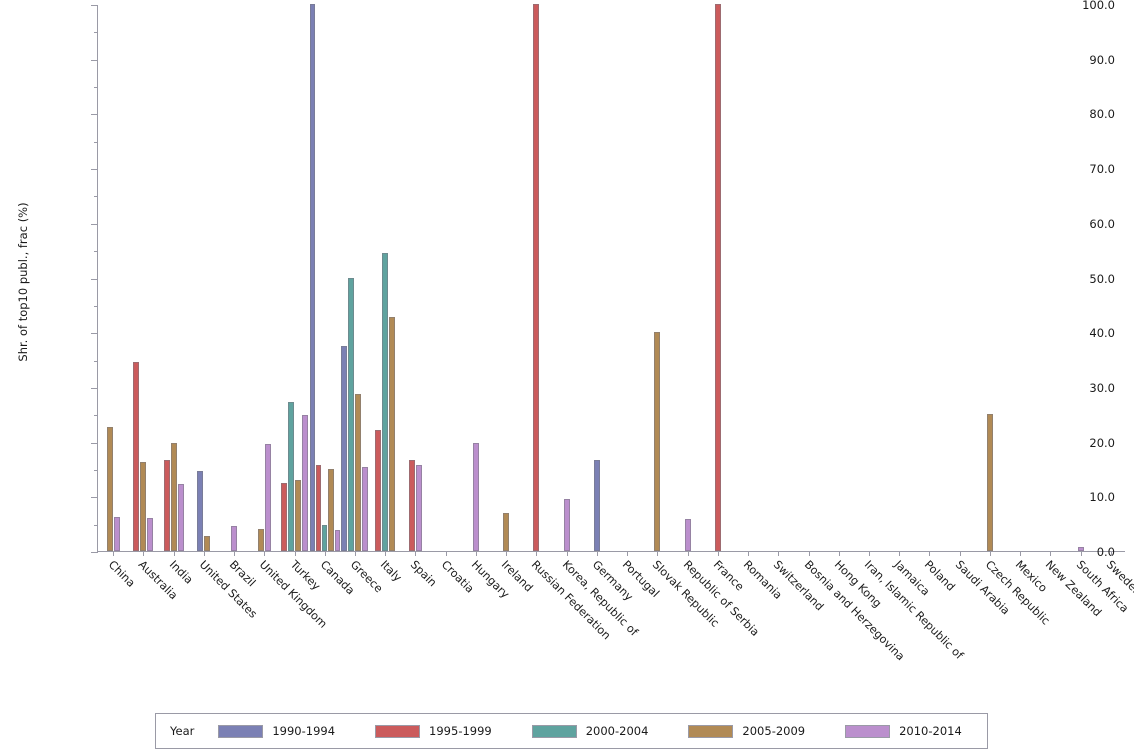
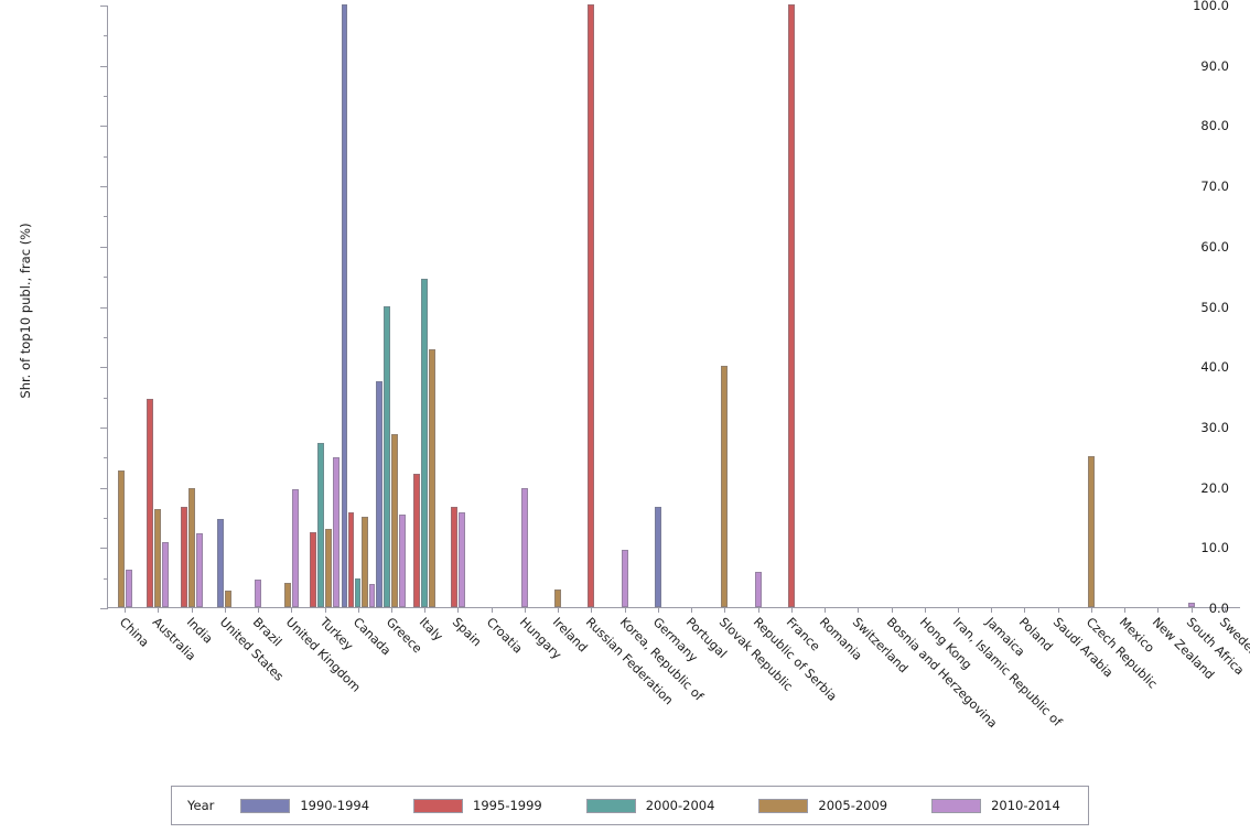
2010-2014/Australia: 6 -> 11
2005-2009/Ireland: 7 -> 3
